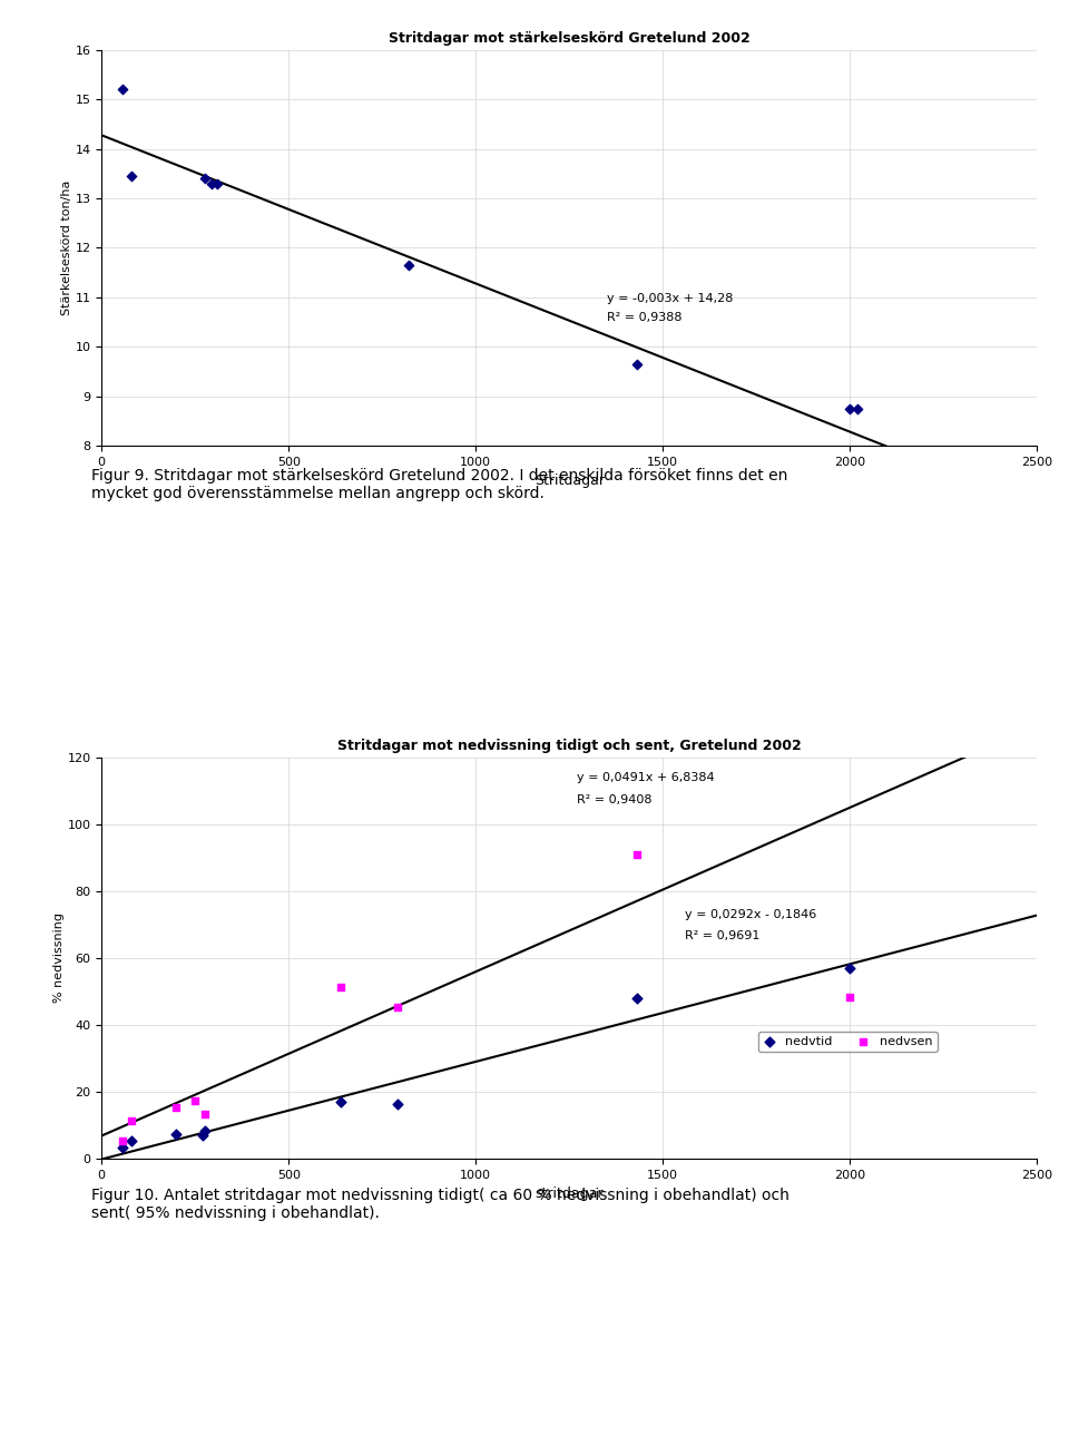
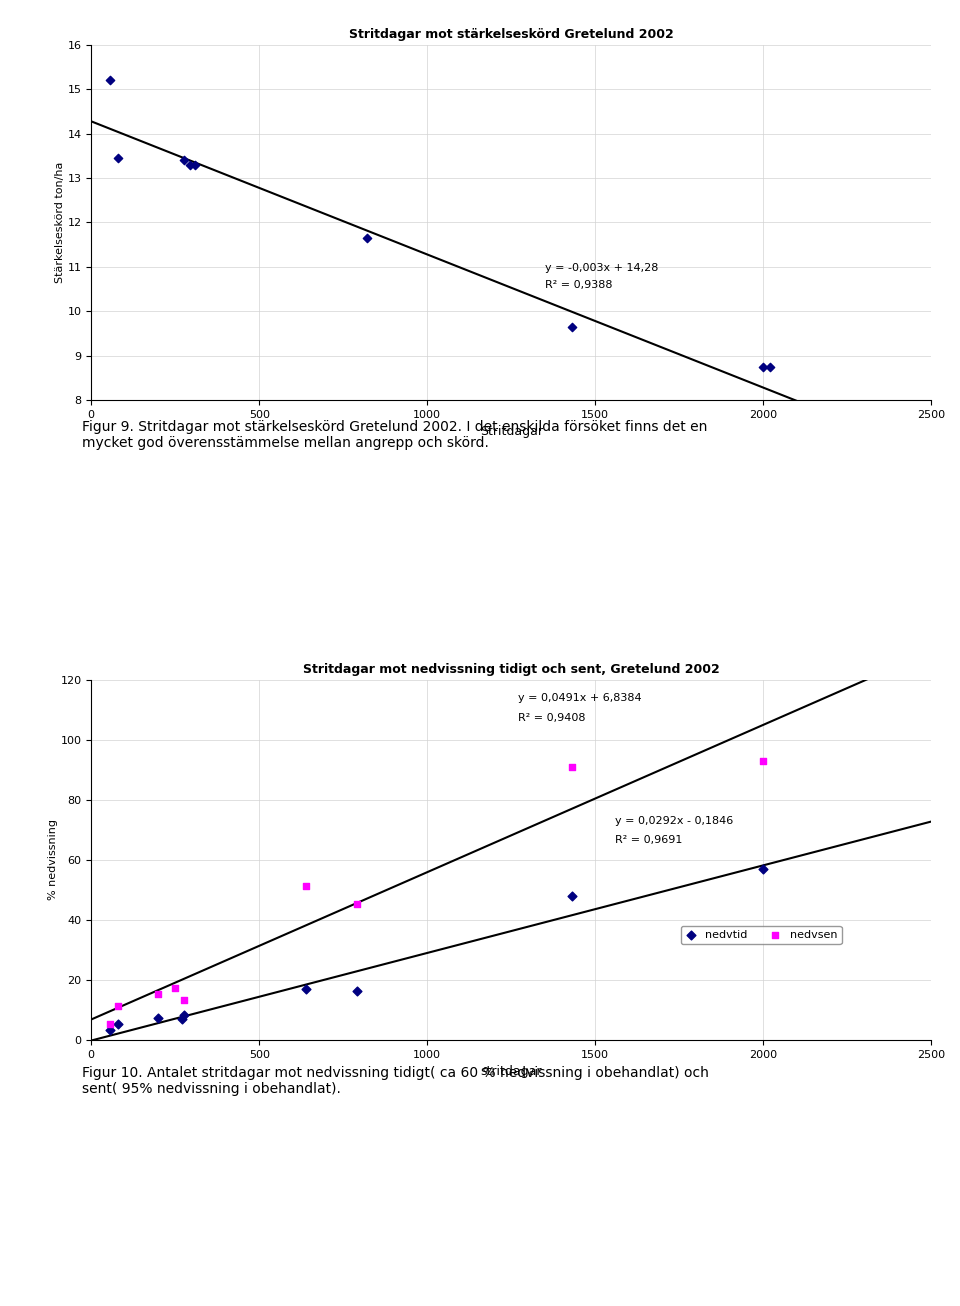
Stritdagar mot nedvissning tidigt och sent, Gretelund 2002/nedvsen/2000: 48.5 -> 93.0
